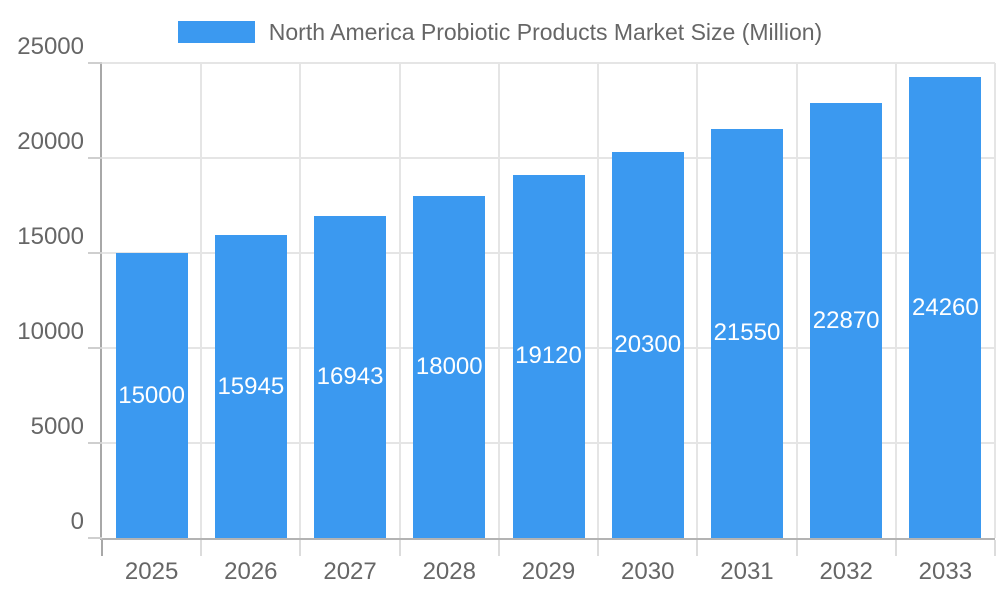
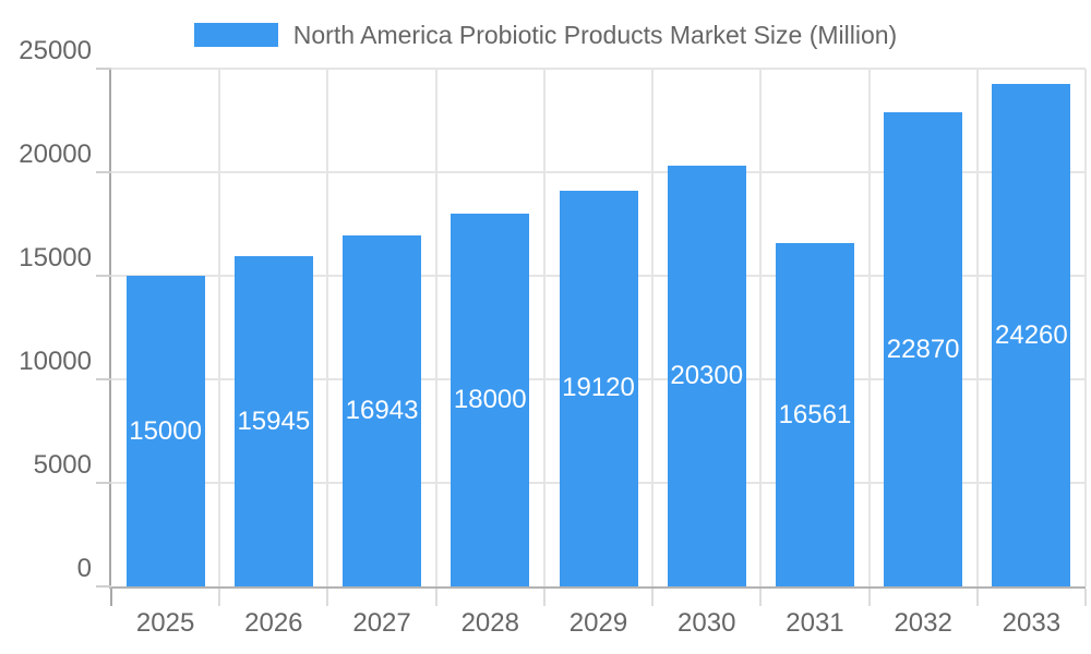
2031: 21550 -> 16561
